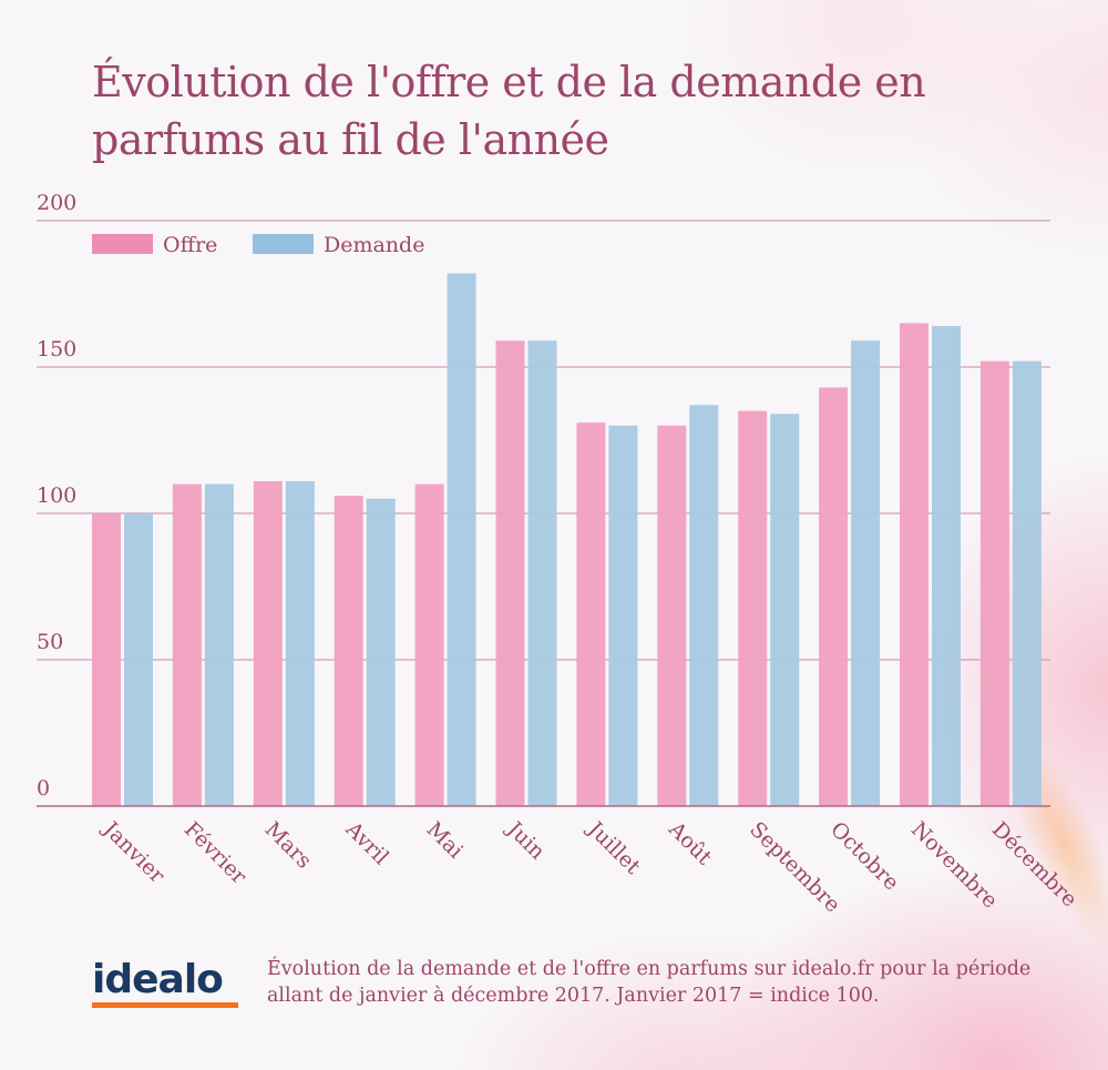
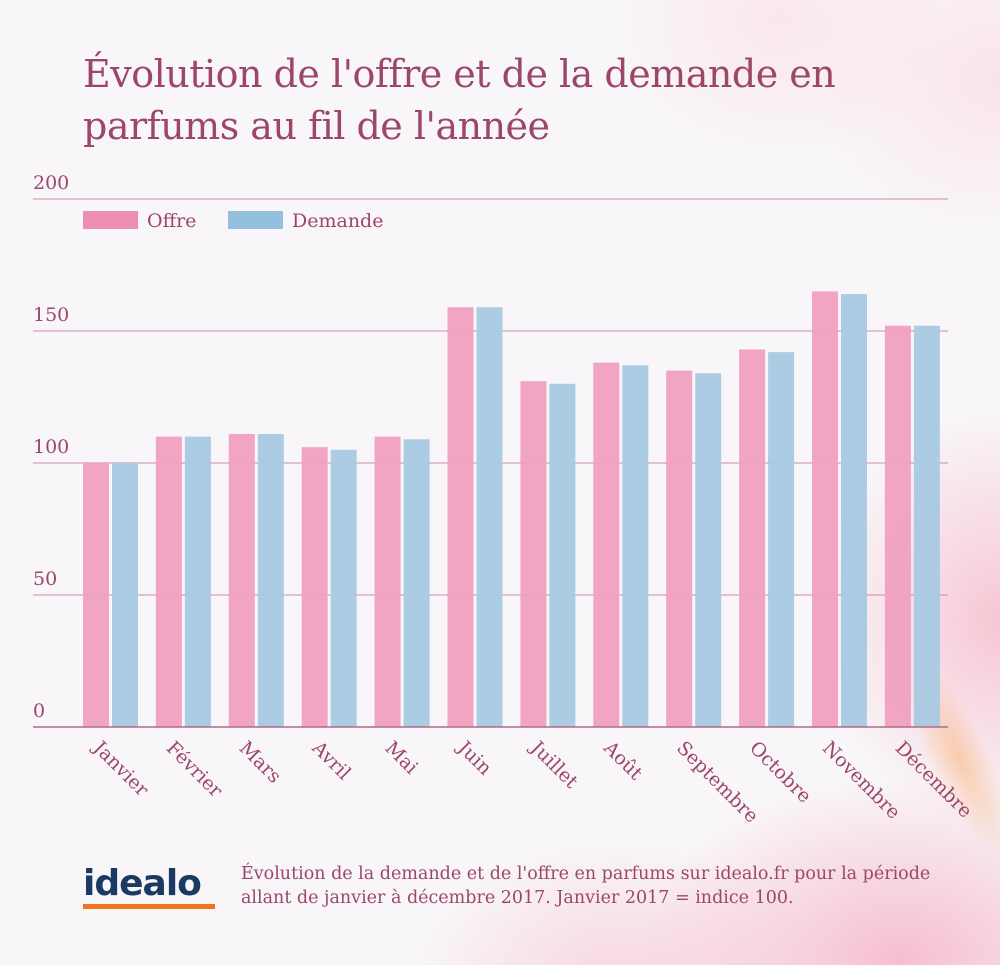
Demande/Mai: 182 -> 109
Offre/Août: 130 -> 138
Demande/Octobre: 159 -> 142
